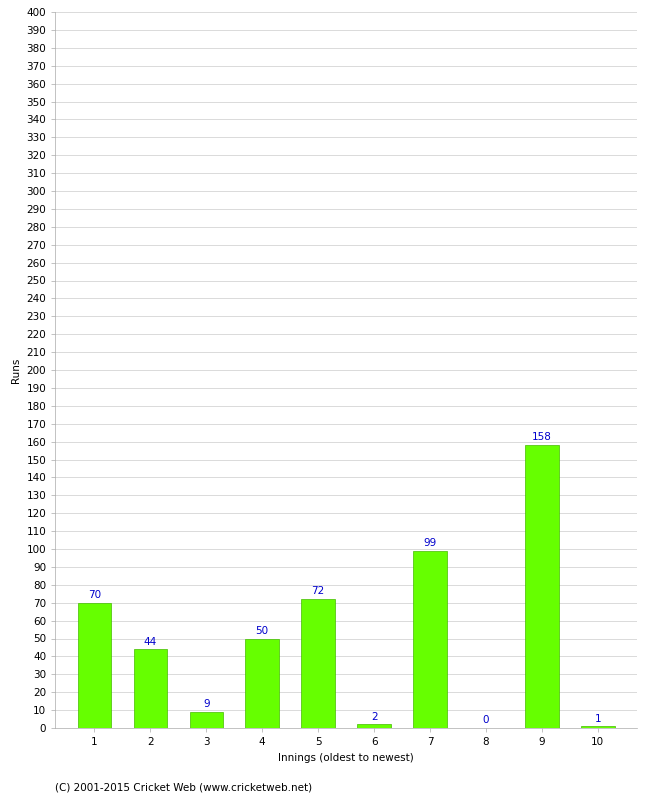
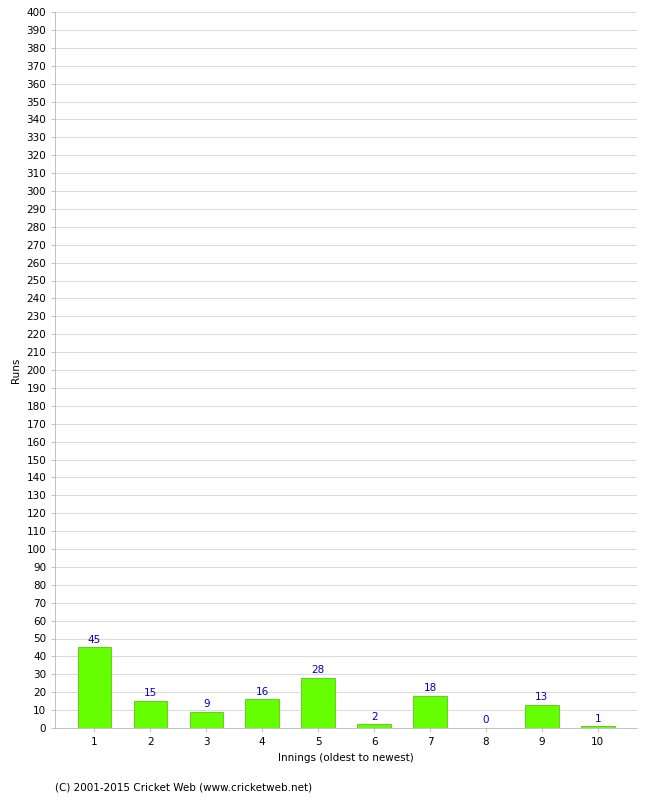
1: 70 -> 45
2: 44 -> 15
4: 50 -> 16
5: 72 -> 28
7: 99 -> 18
9: 158 -> 13
